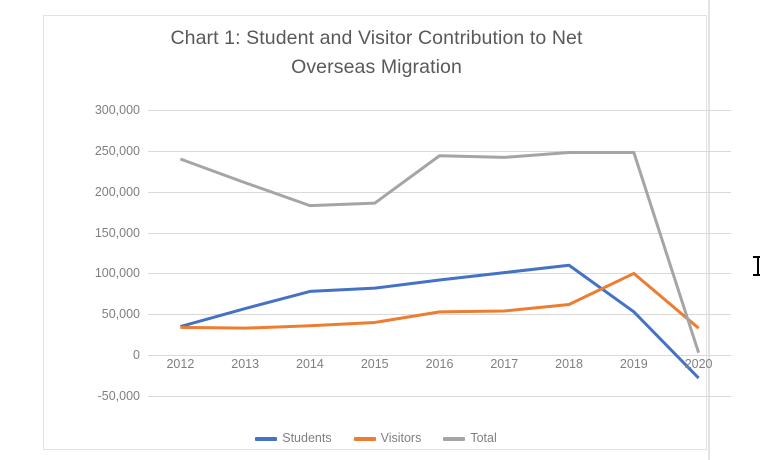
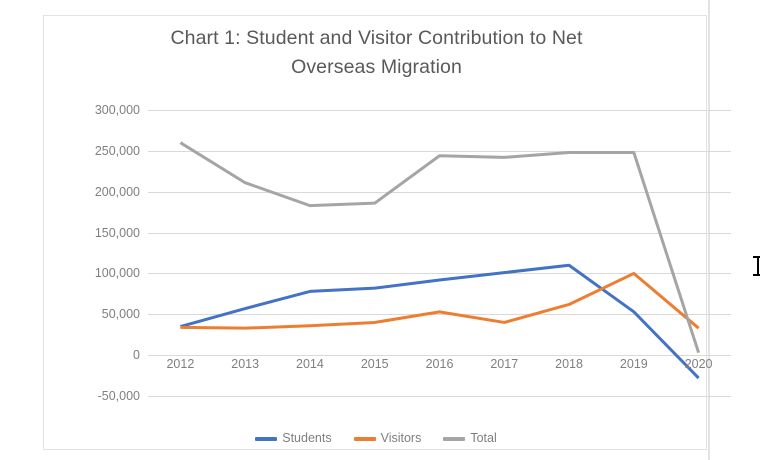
Total/2012: 240000 -> 260000
Visitors/2017: 50000 -> 40000
